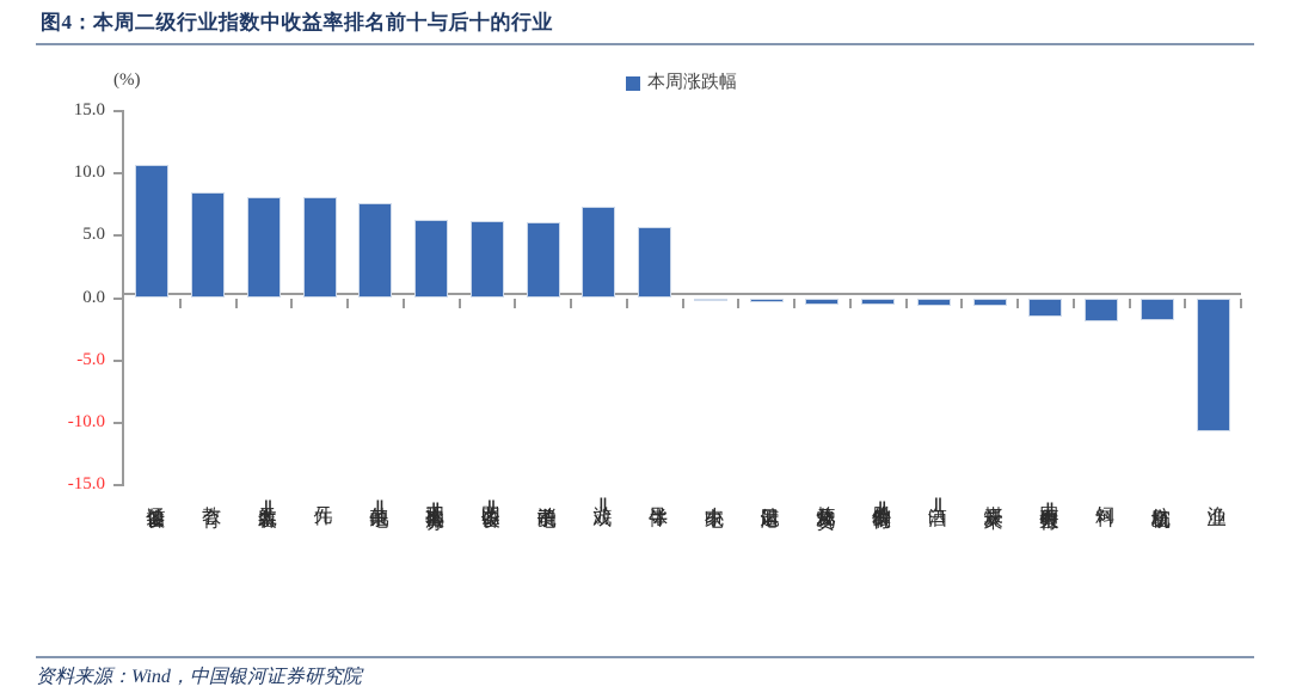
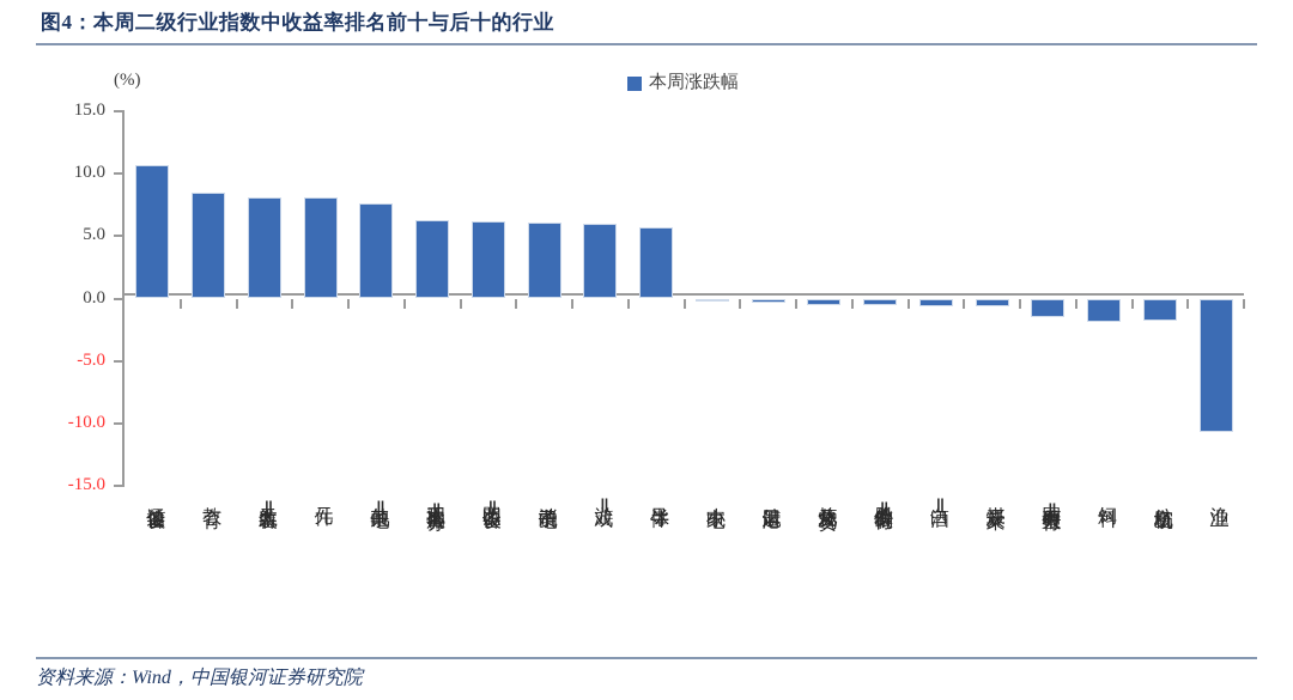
游戏Ⅱ: 7.3 -> 6.0
